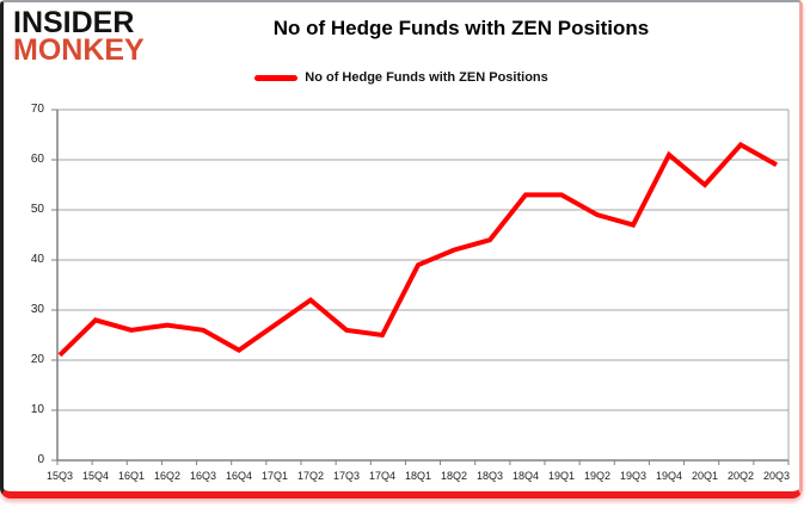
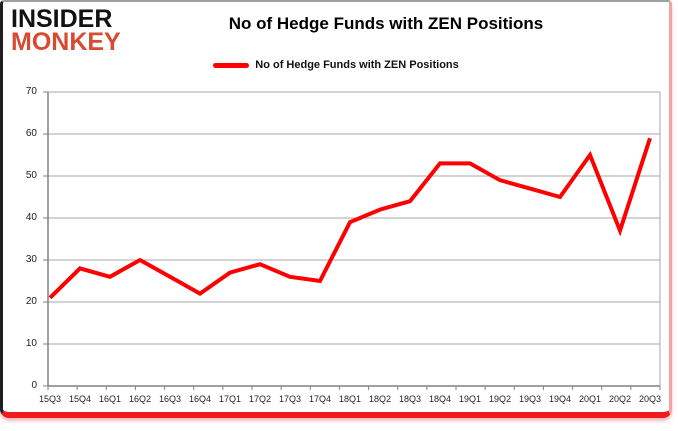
16Q2: 27 -> 30
17Q2: 32 -> 29
19Q4: 61 -> 45
20Q2: 63 -> 37
